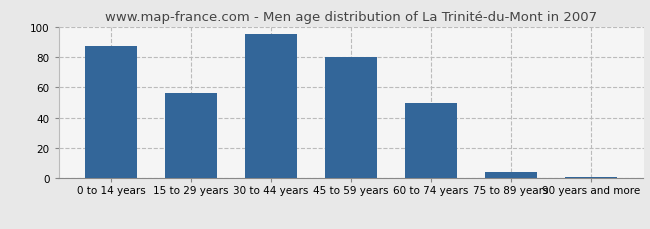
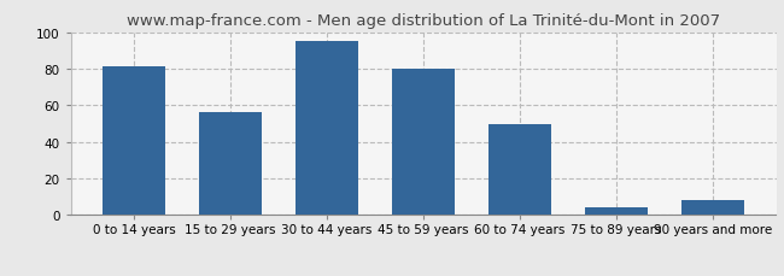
0 to 14 years: 87 -> 81
90 years and more: 1 -> 8
